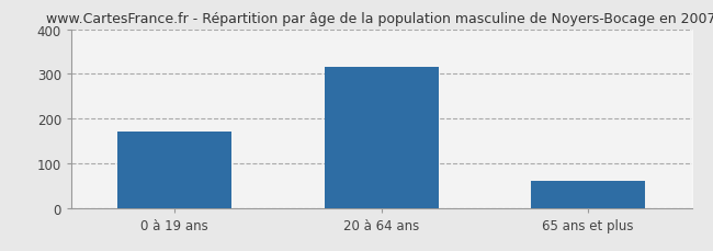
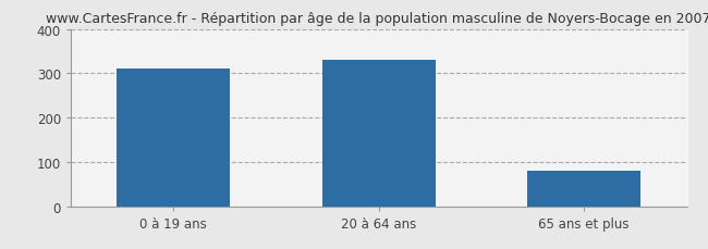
0 à 19 ans: 170 -> 310
20 à 64 ans: 315 -> 330
65 ans et plus: 60 -> 80
